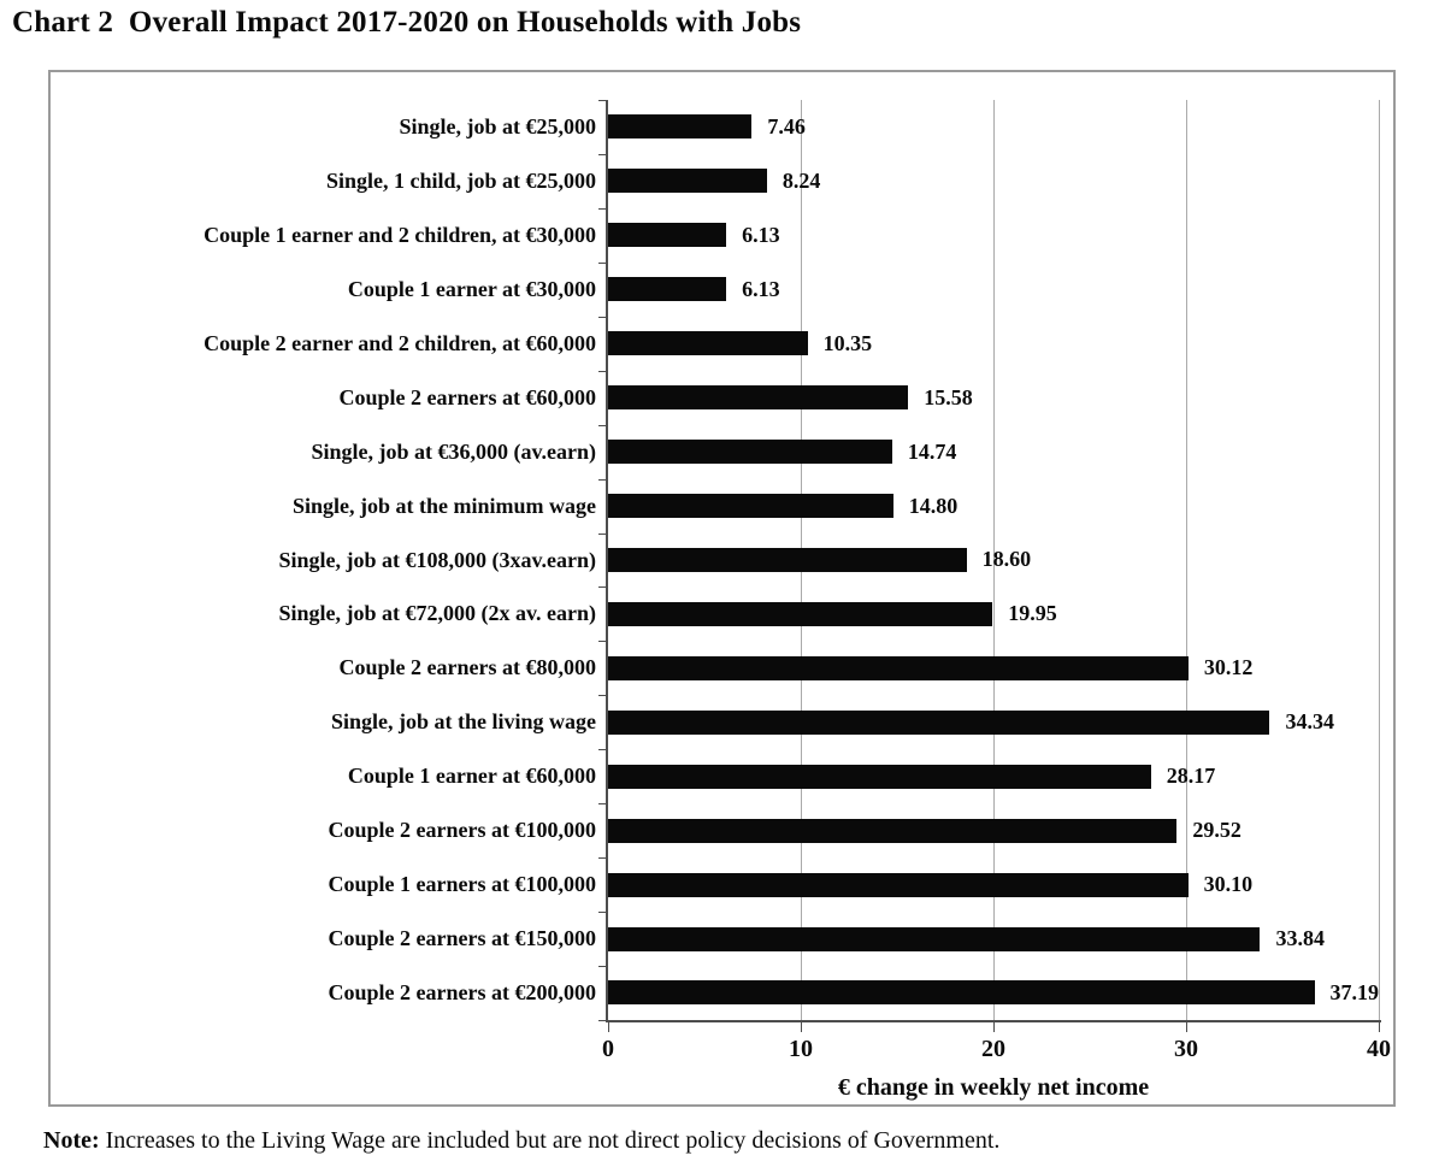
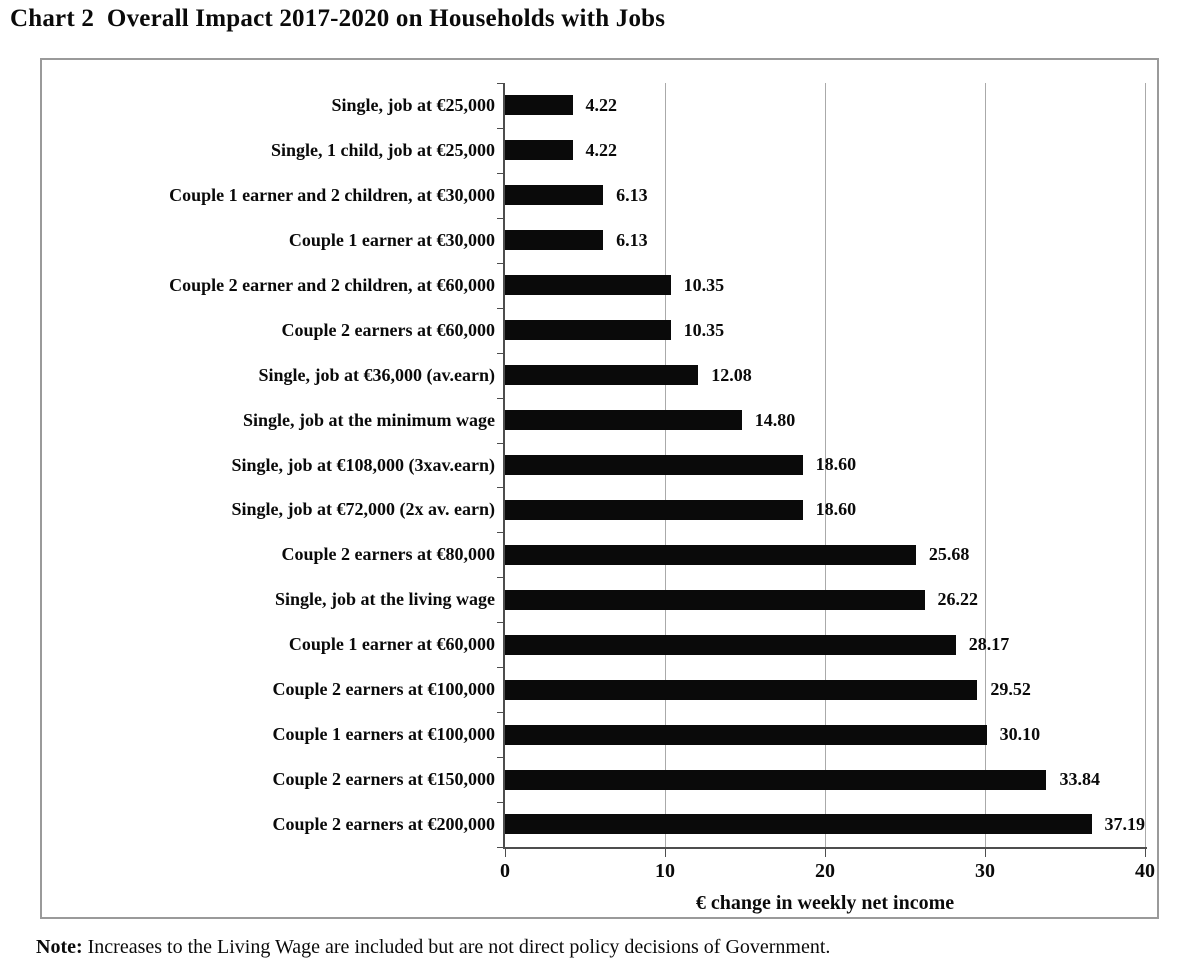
Single, job at €25,000: 7.46 -> 4.22
Single, 1 child, job at €25,000: 8.24 -> 4.22
Couple 2 earners at €60,000: 15.58 -> 10.35
Single, job at €36,000 (av.earn): 14.74 -> 12.08
Single, job at €72,000 (2x av. earn): 19.95 -> 18.60
Couple 2 earners at €80,000: 30.12 -> 25.68
Single, job at the living wage: 34.34 -> 26.22
